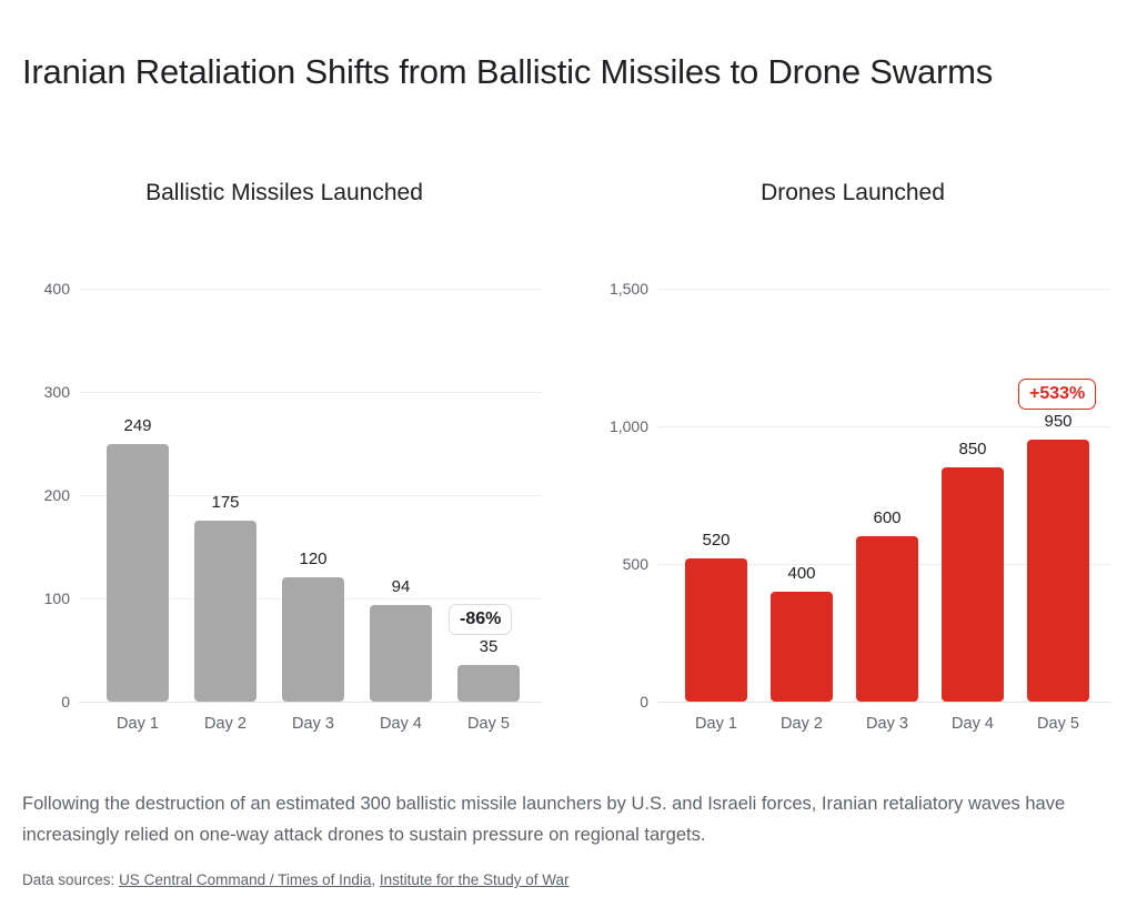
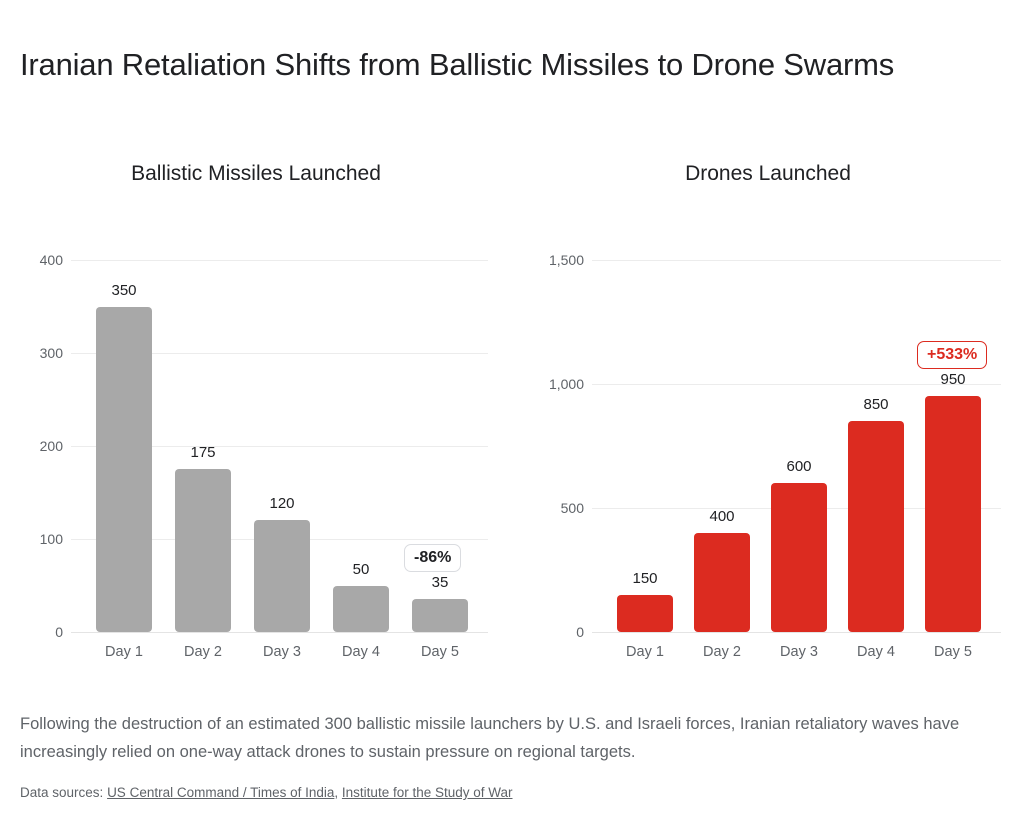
Ballistic Missiles Launched/Day 1: 249 -> 350
Ballistic Missiles Launched/Day 4: 94 -> 50
Drones Launched/Day 1: 520 -> 150
